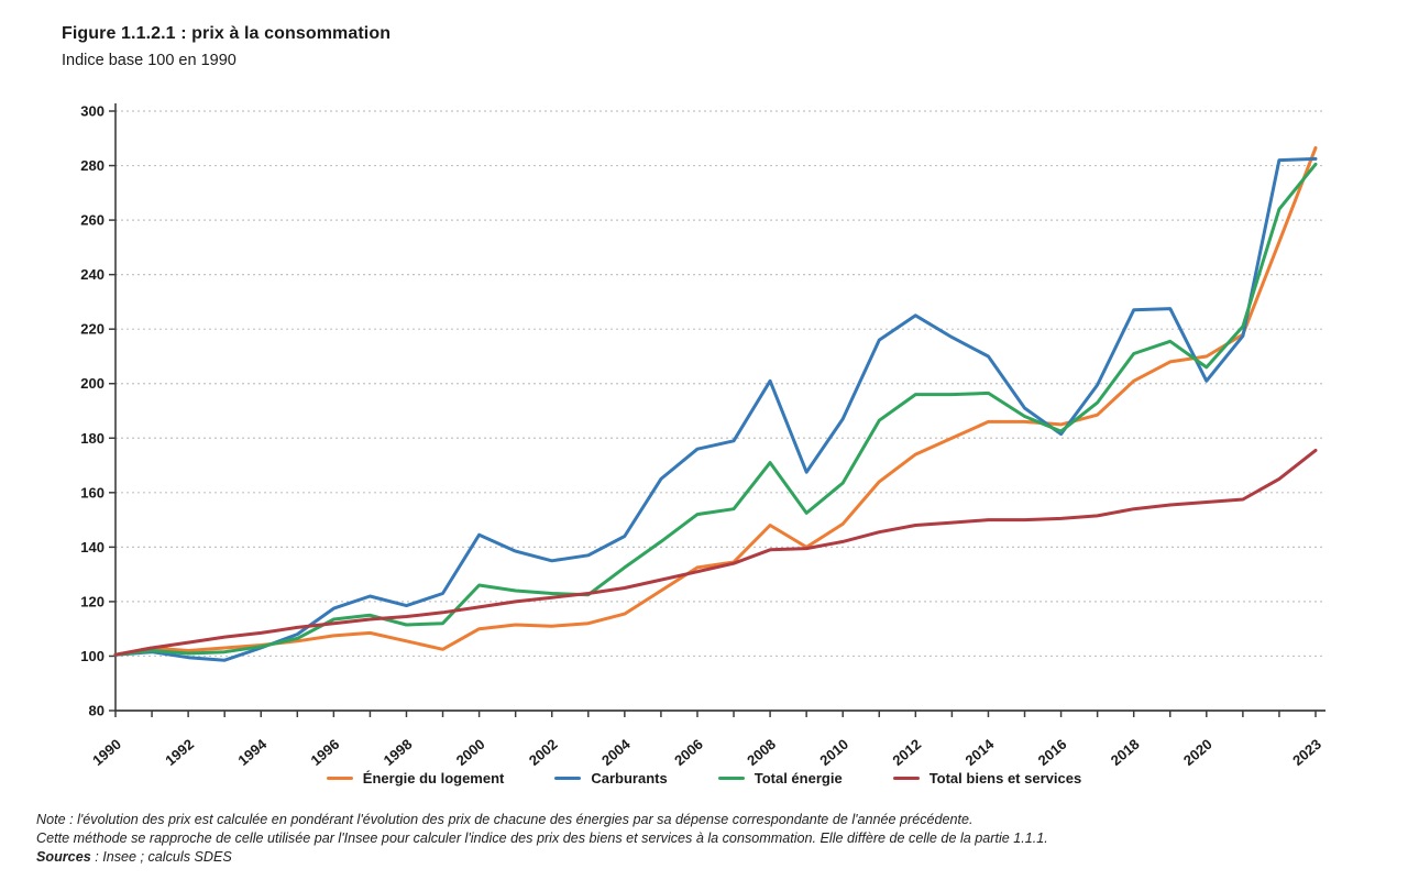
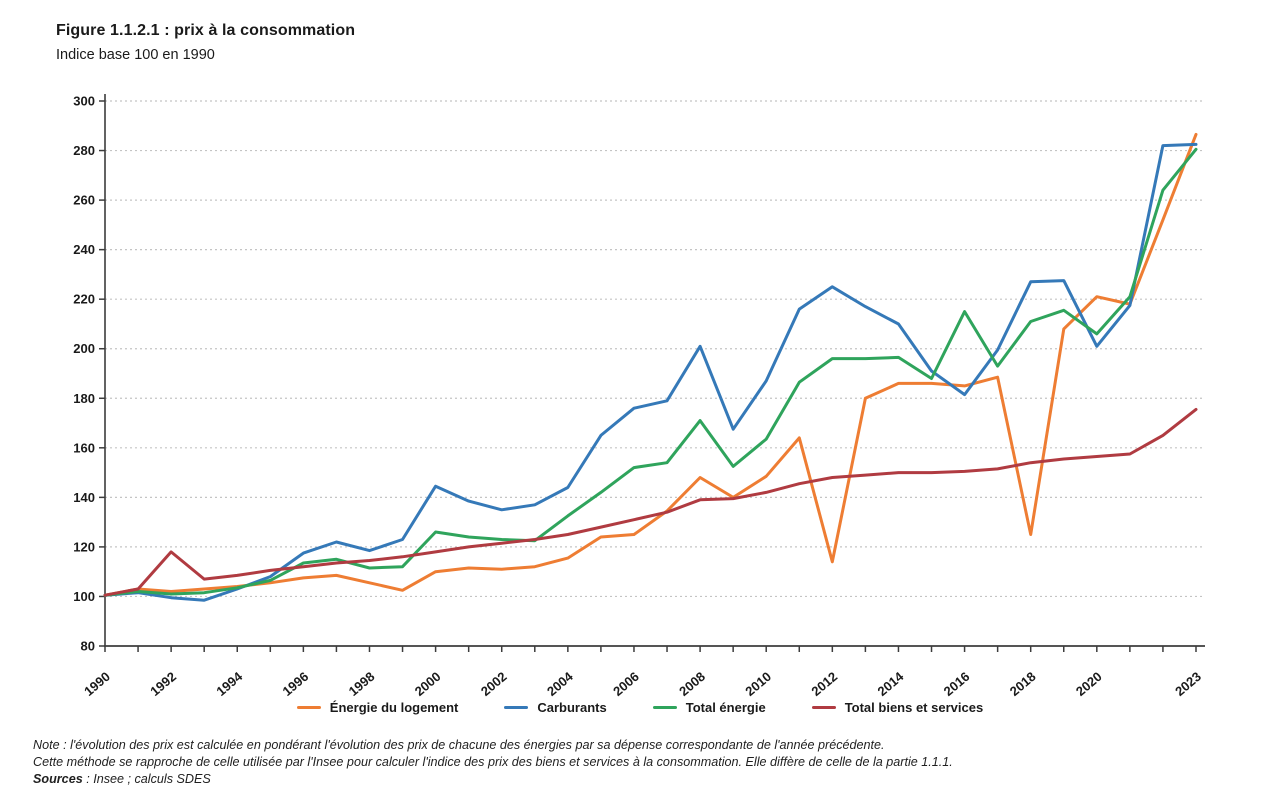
Total biens et services/1992: 105 -> 118
Énergie du logement/2006: 132 -> 125
Énergie du logement/2012: 174 -> 114
Total énergie/2016: 182 -> 215
Énergie du logement/2018: 201 -> 125
Énergie du logement/2020: 210 -> 221
